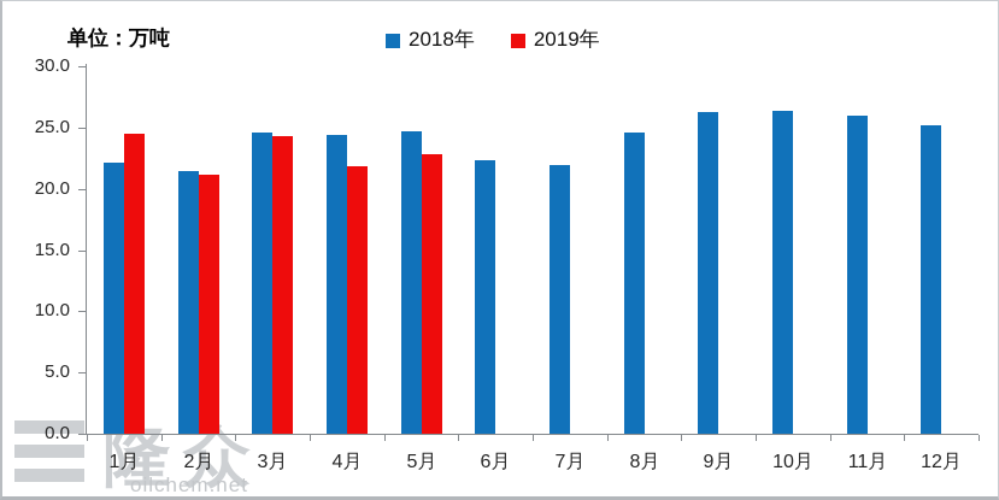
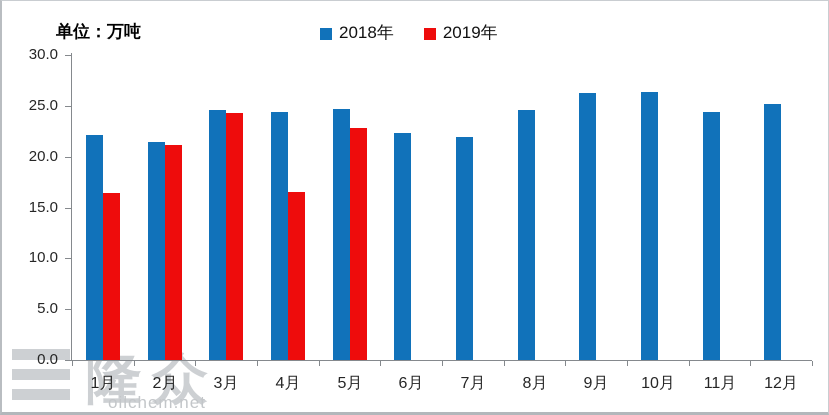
2019年/1月: 24.5 -> 16.4
2019年/4月: 21.8 -> 16.5
2018年/11月: 26.0 -> 24.4
